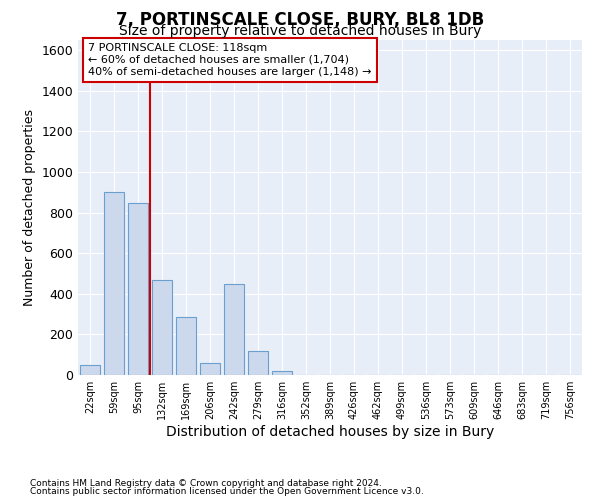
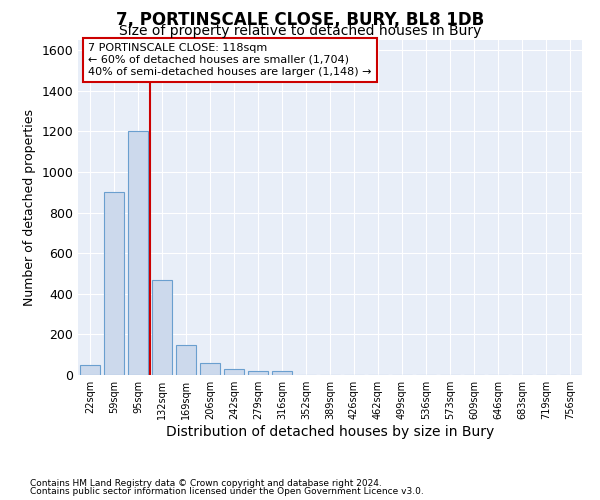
95sqm: 845 -> 1200
169sqm: 285 -> 150
242sqm: 450 -> 30
279sqm: 120 -> 18
